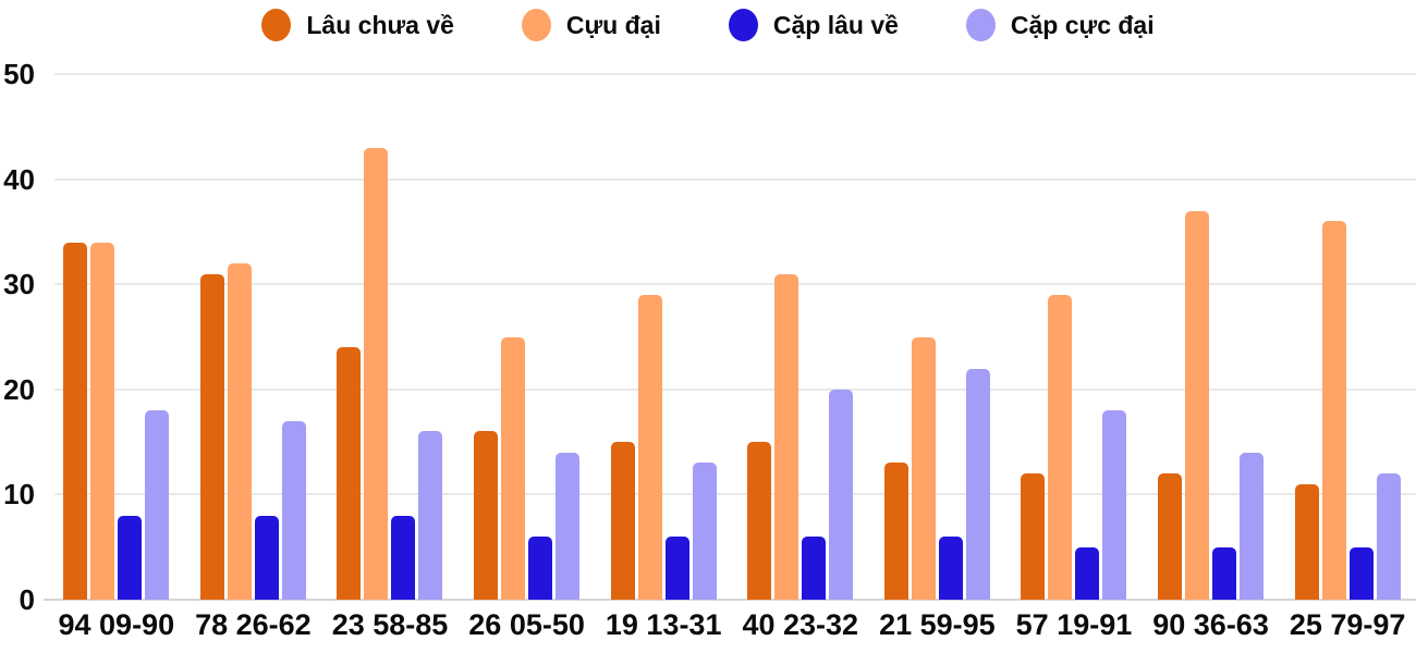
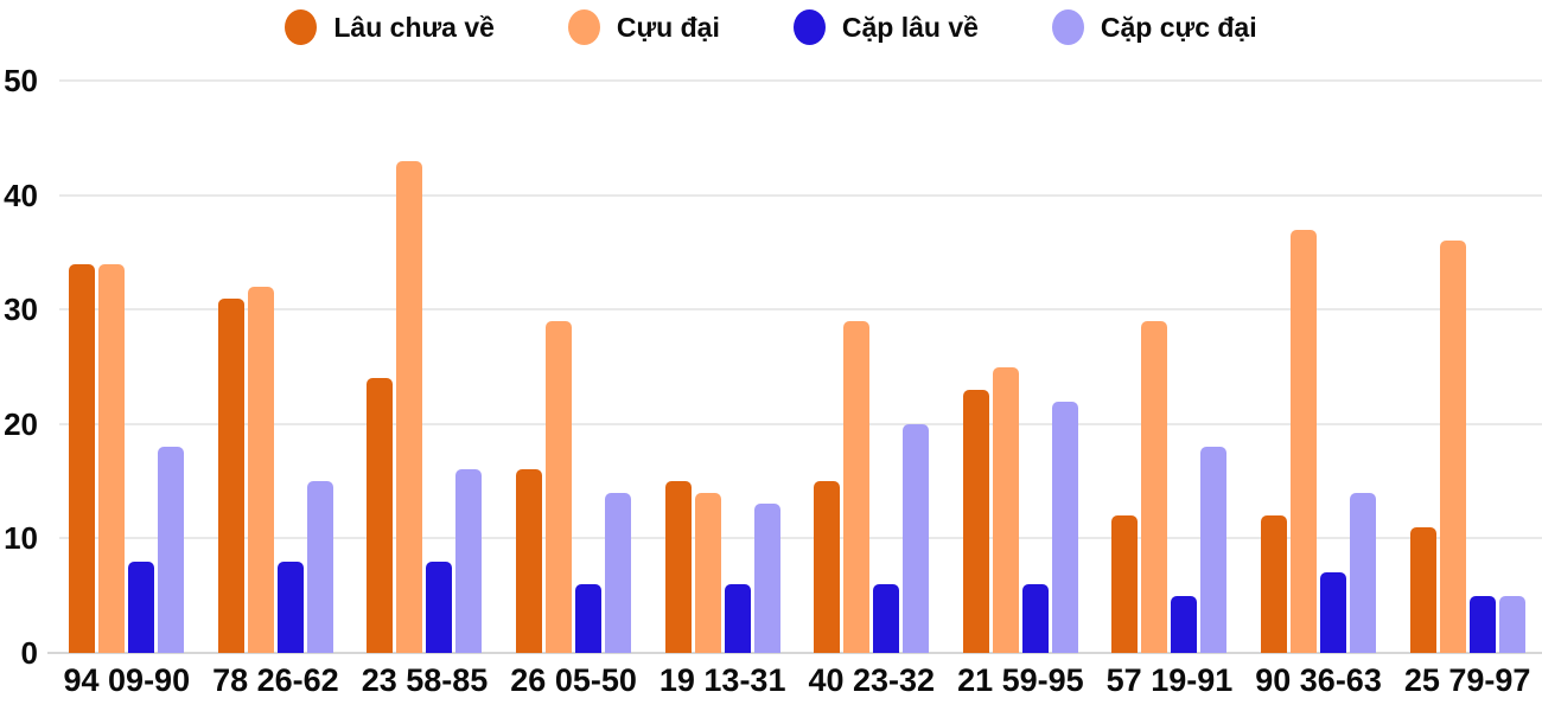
Cặp cực đại/78 26-62: 17 -> 15
Cựu đại/26 05-50: 25 -> 29
Cựu đại/19 13-31: 29 -> 14
Cựu đại/40 23-32: 31 -> 29
Lâu chưa về/21 59-95: 13 -> 23
Cặp lâu về/90 36-63: 5 -> 7
Cặp cực đại/25 79-97: 12 -> 5
